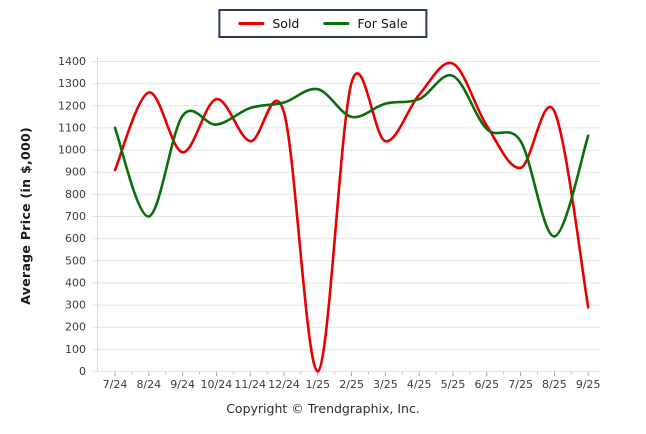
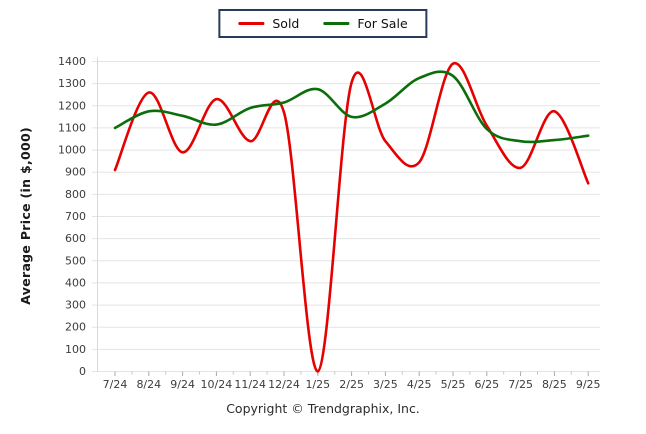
For Sale/8/24: 700 -> 1180
Sold/4/25: 1250 -> 940
For Sale/4/25: 1230 -> 1320
For Sale/8/25: 610 -> 1040
Sold/9/25: 290 -> 850
